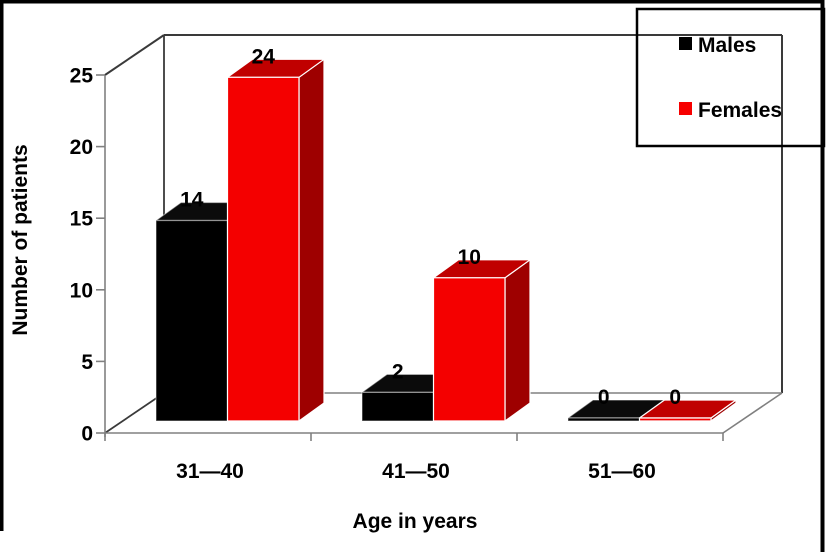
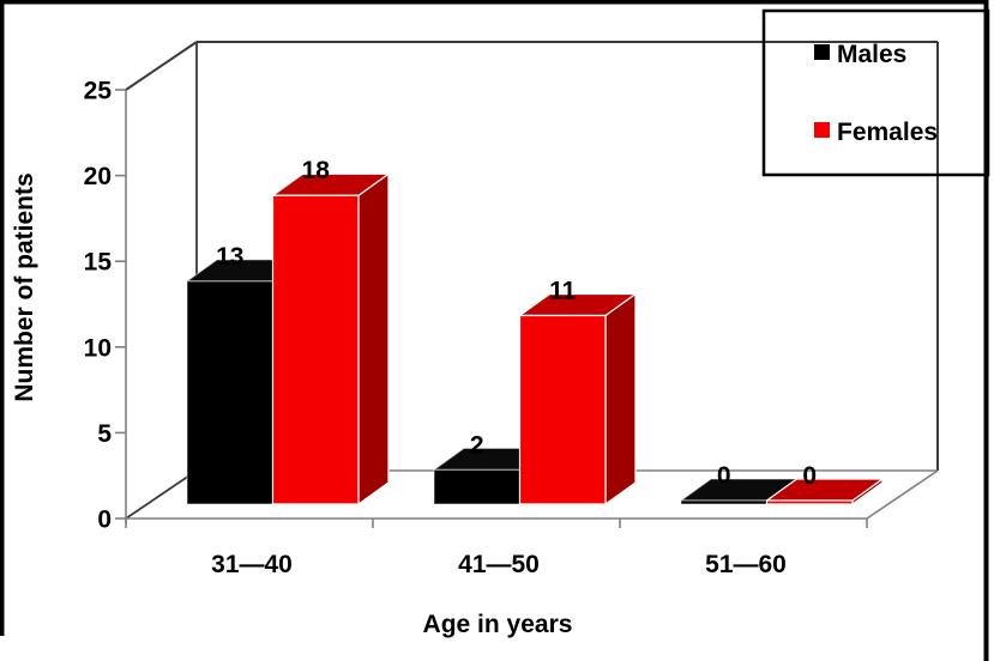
Males/31—40: 14 -> 13
Females/31—40: 24 -> 18
Females/41—50: 10 -> 11
